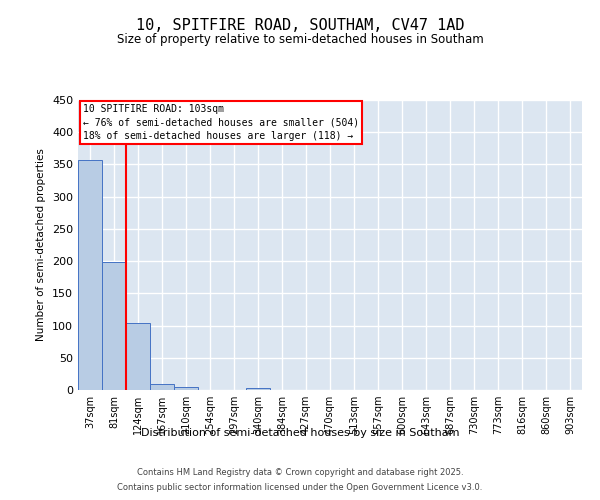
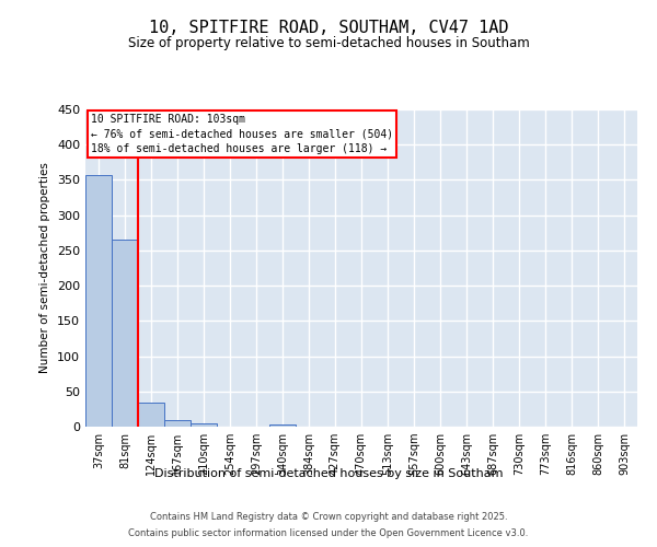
81sqm: 198 -> 265
124sqm: 104 -> 34
